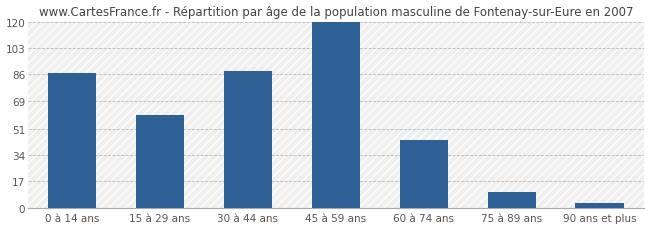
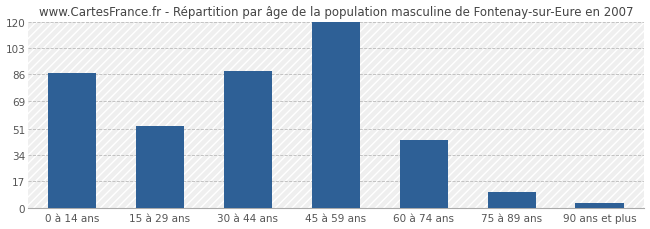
15 à 29 ans: 60 -> 53
